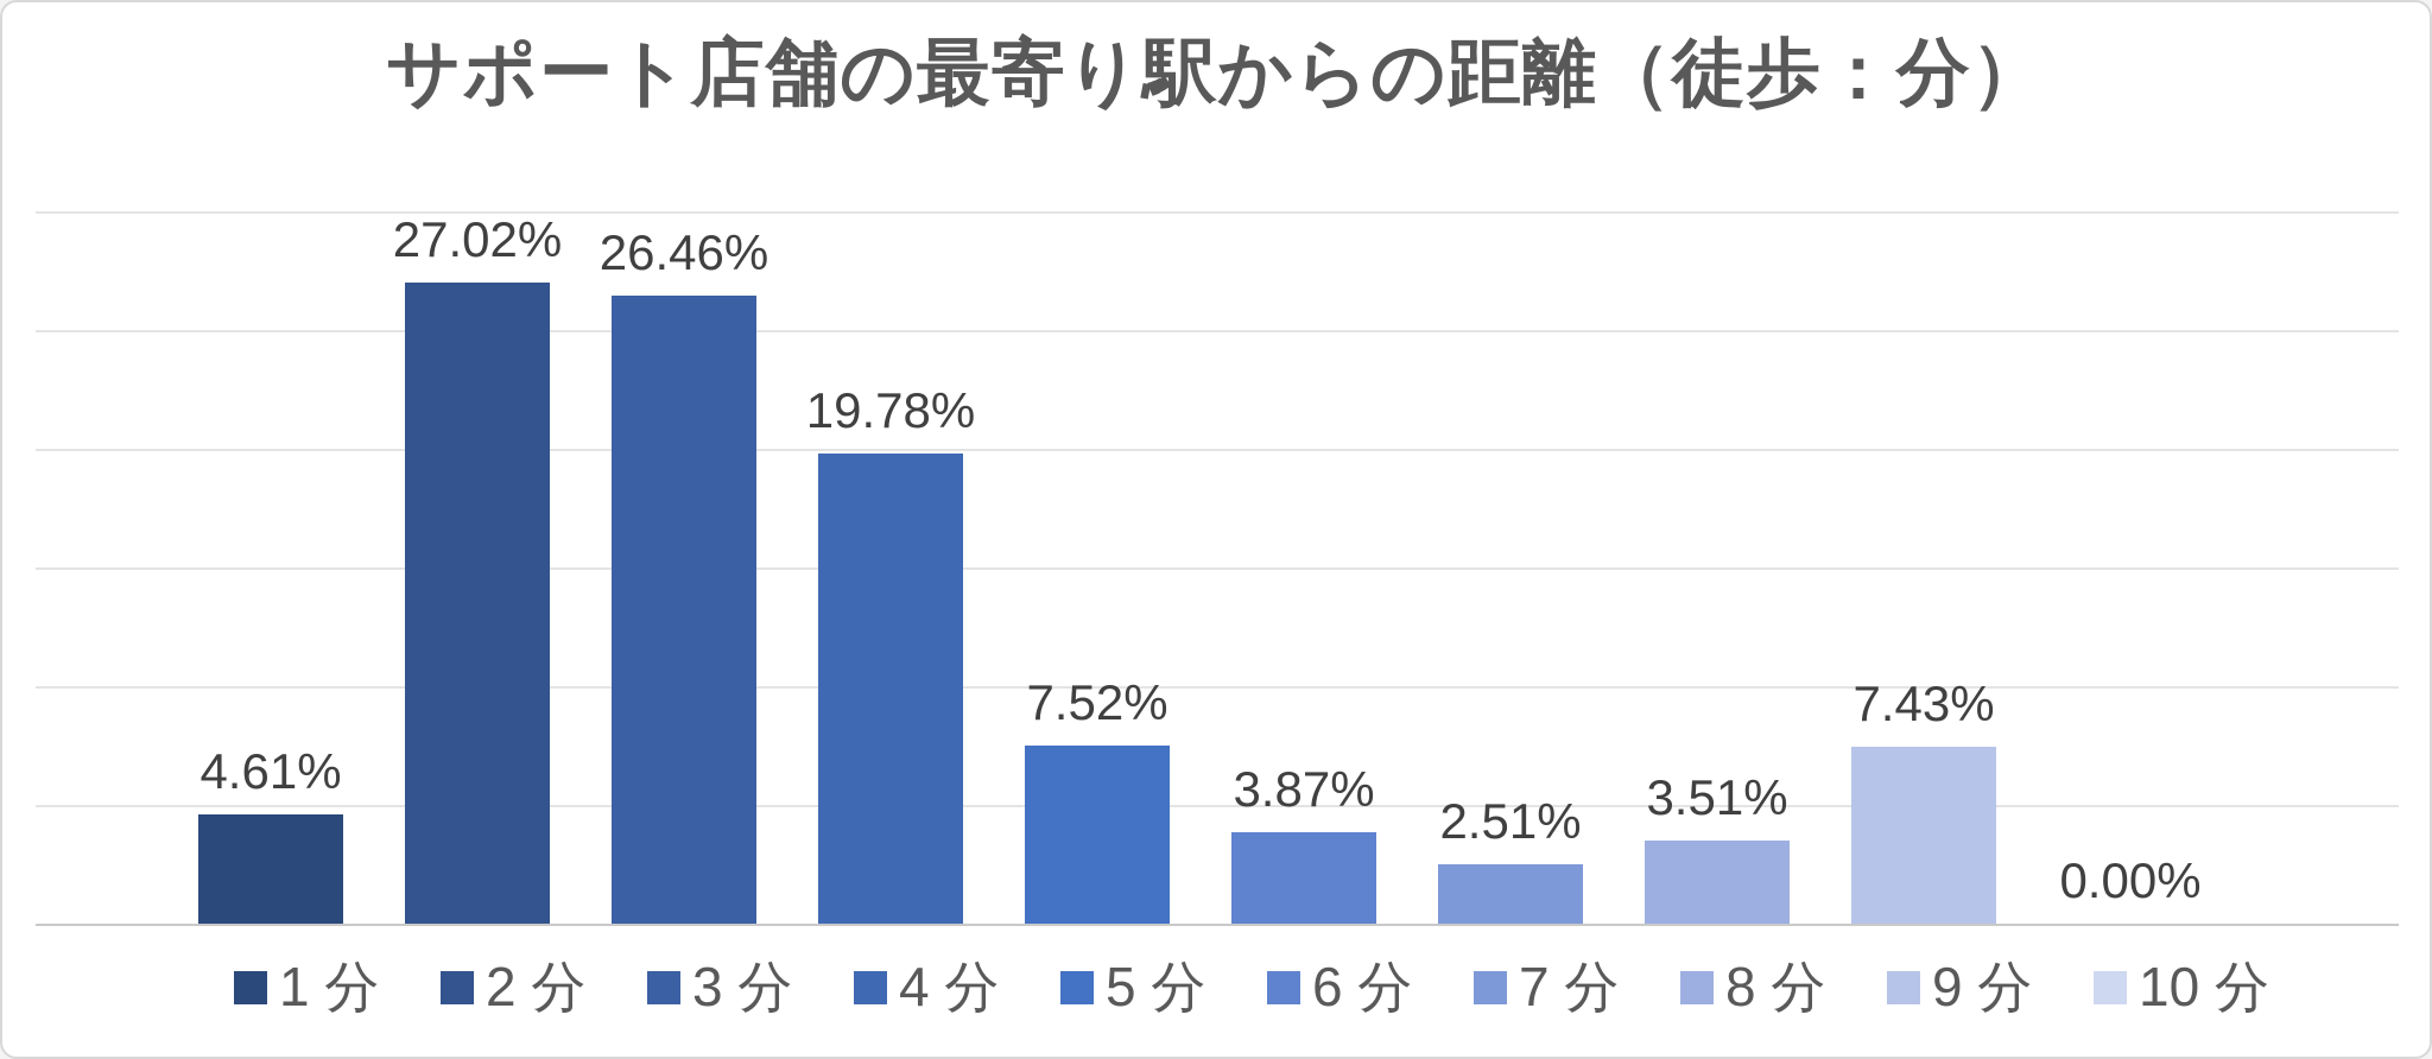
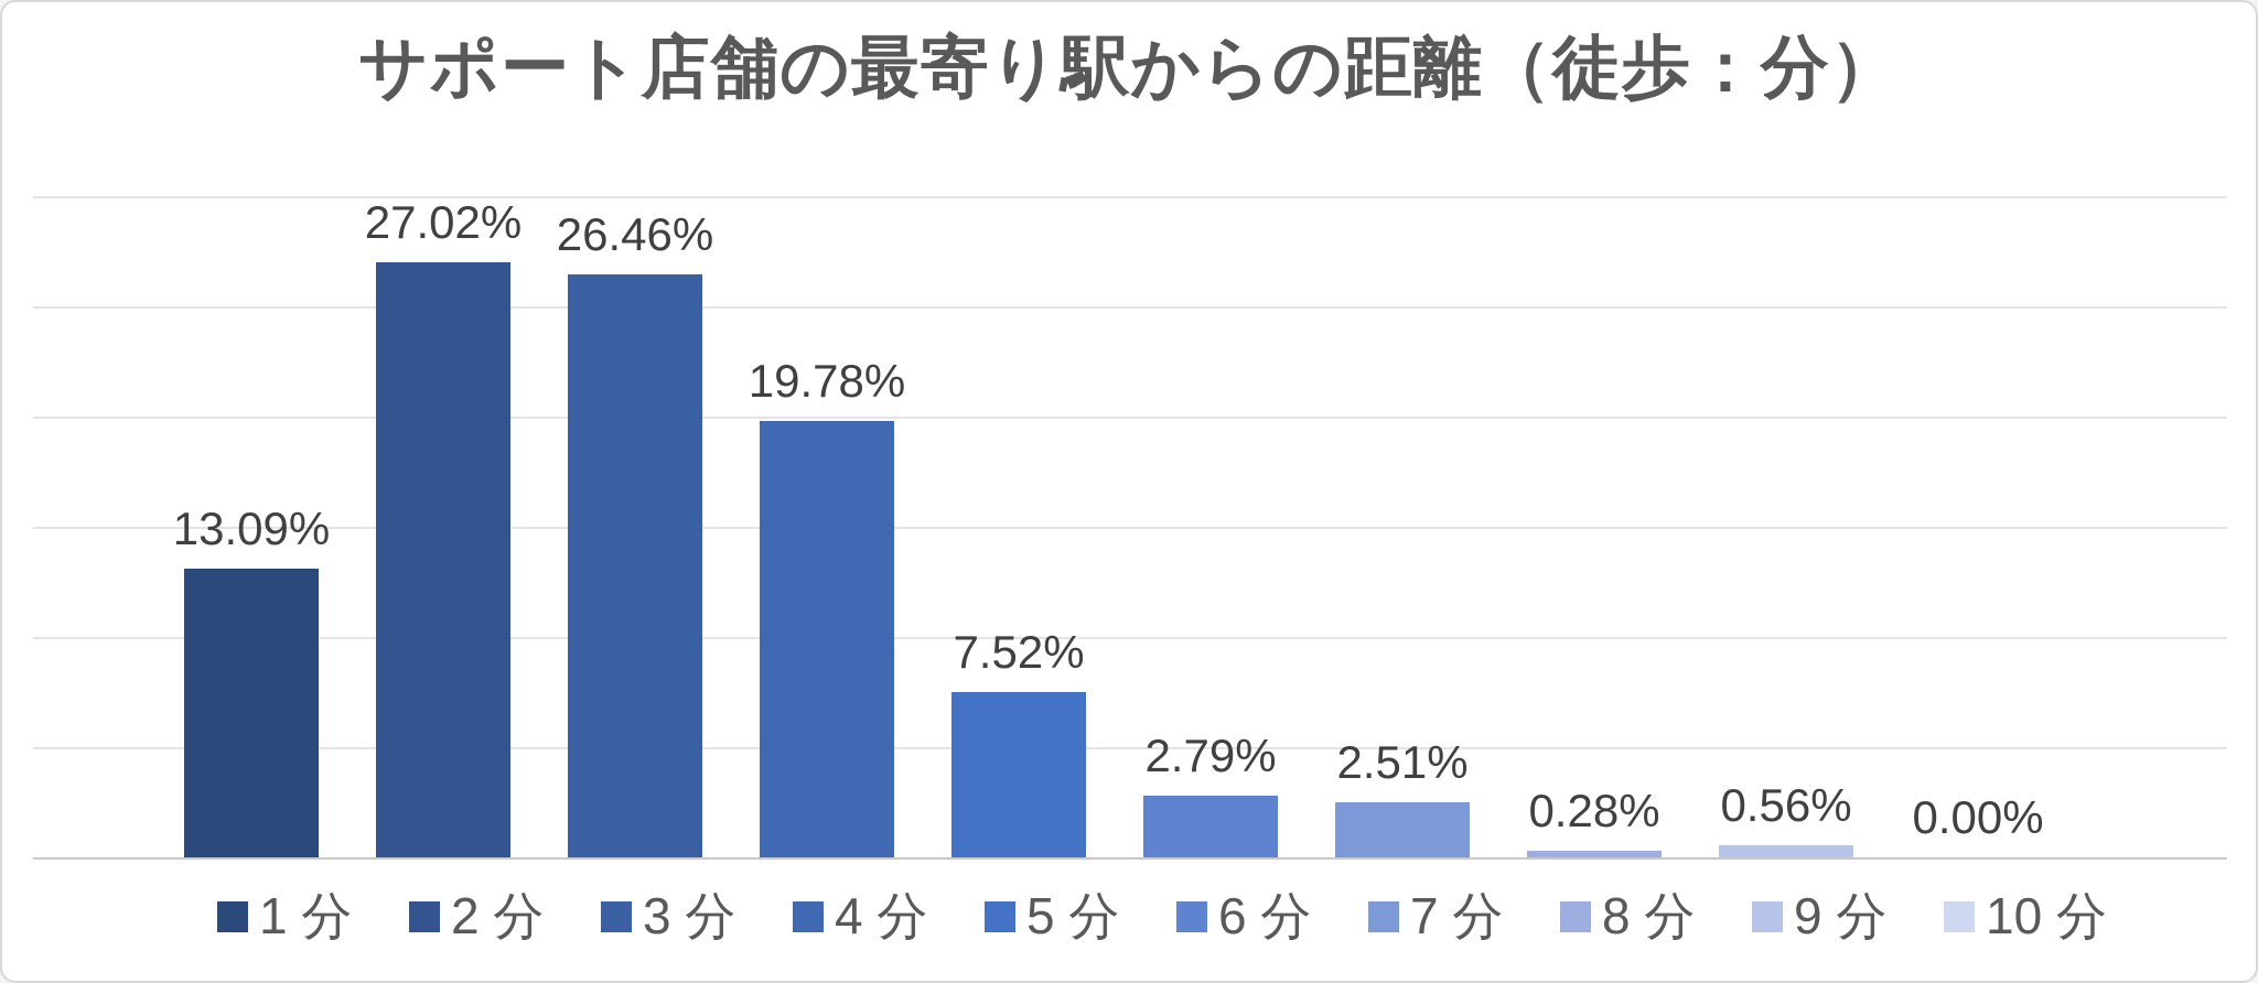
1 分: 4.61% -> 13.09%
6 分: 3.87% -> 2.79%
8 分: 3.51% -> 0.28%
9 分: 7.43% -> 0.56%
